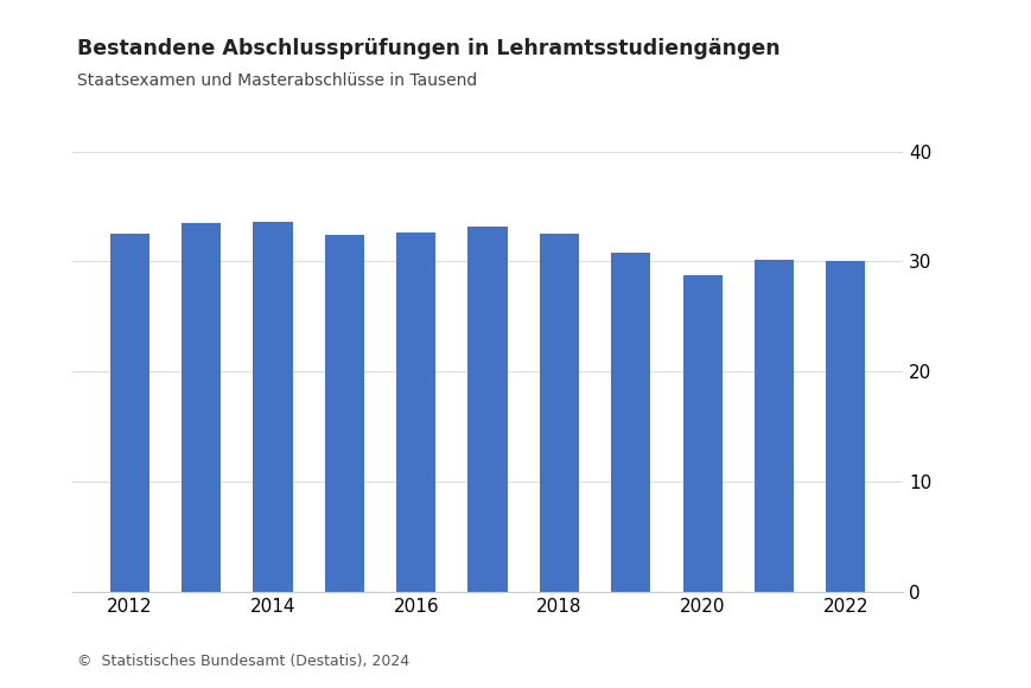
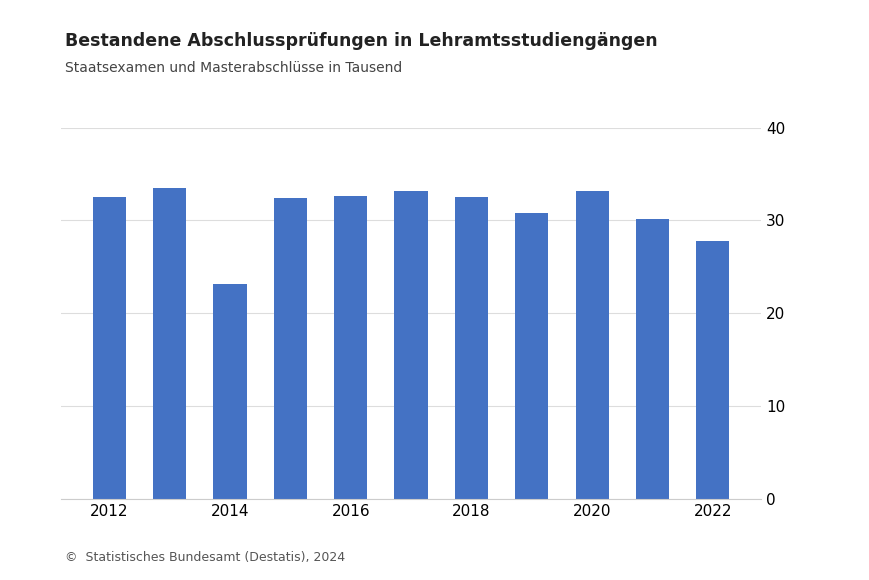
2014: 33.6 -> 23.2
2020: 28.8 -> 33.2
2022: 30.0 -> 27.8
